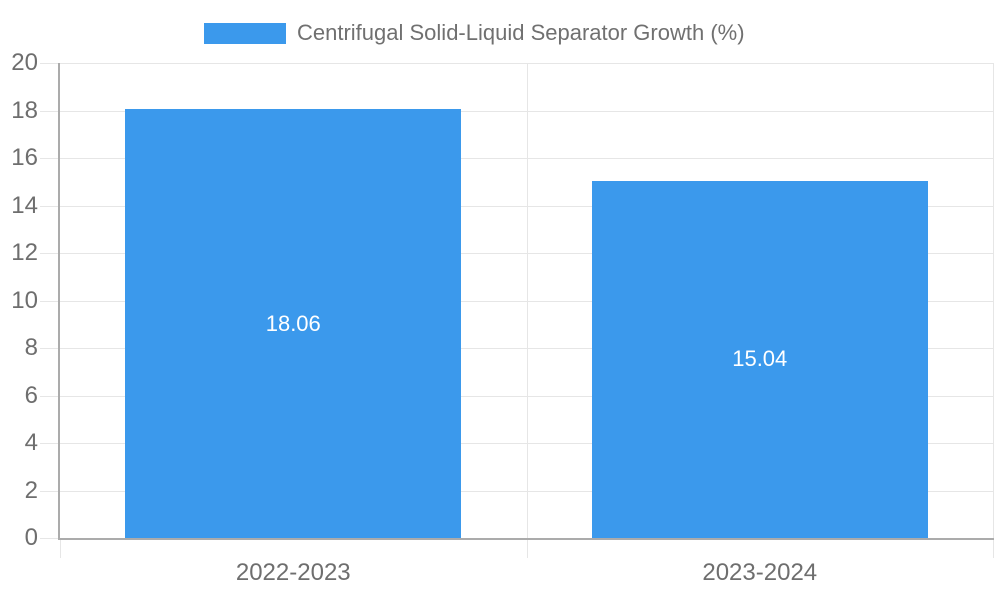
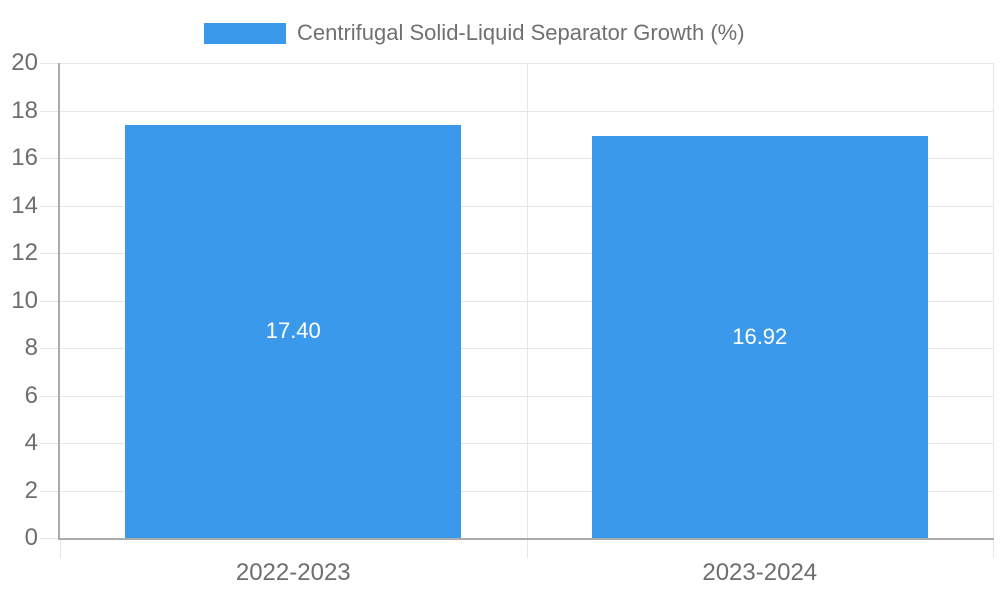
2022-2023: 18.06 -> 17.40
2023-2024: 15.04 -> 16.92
